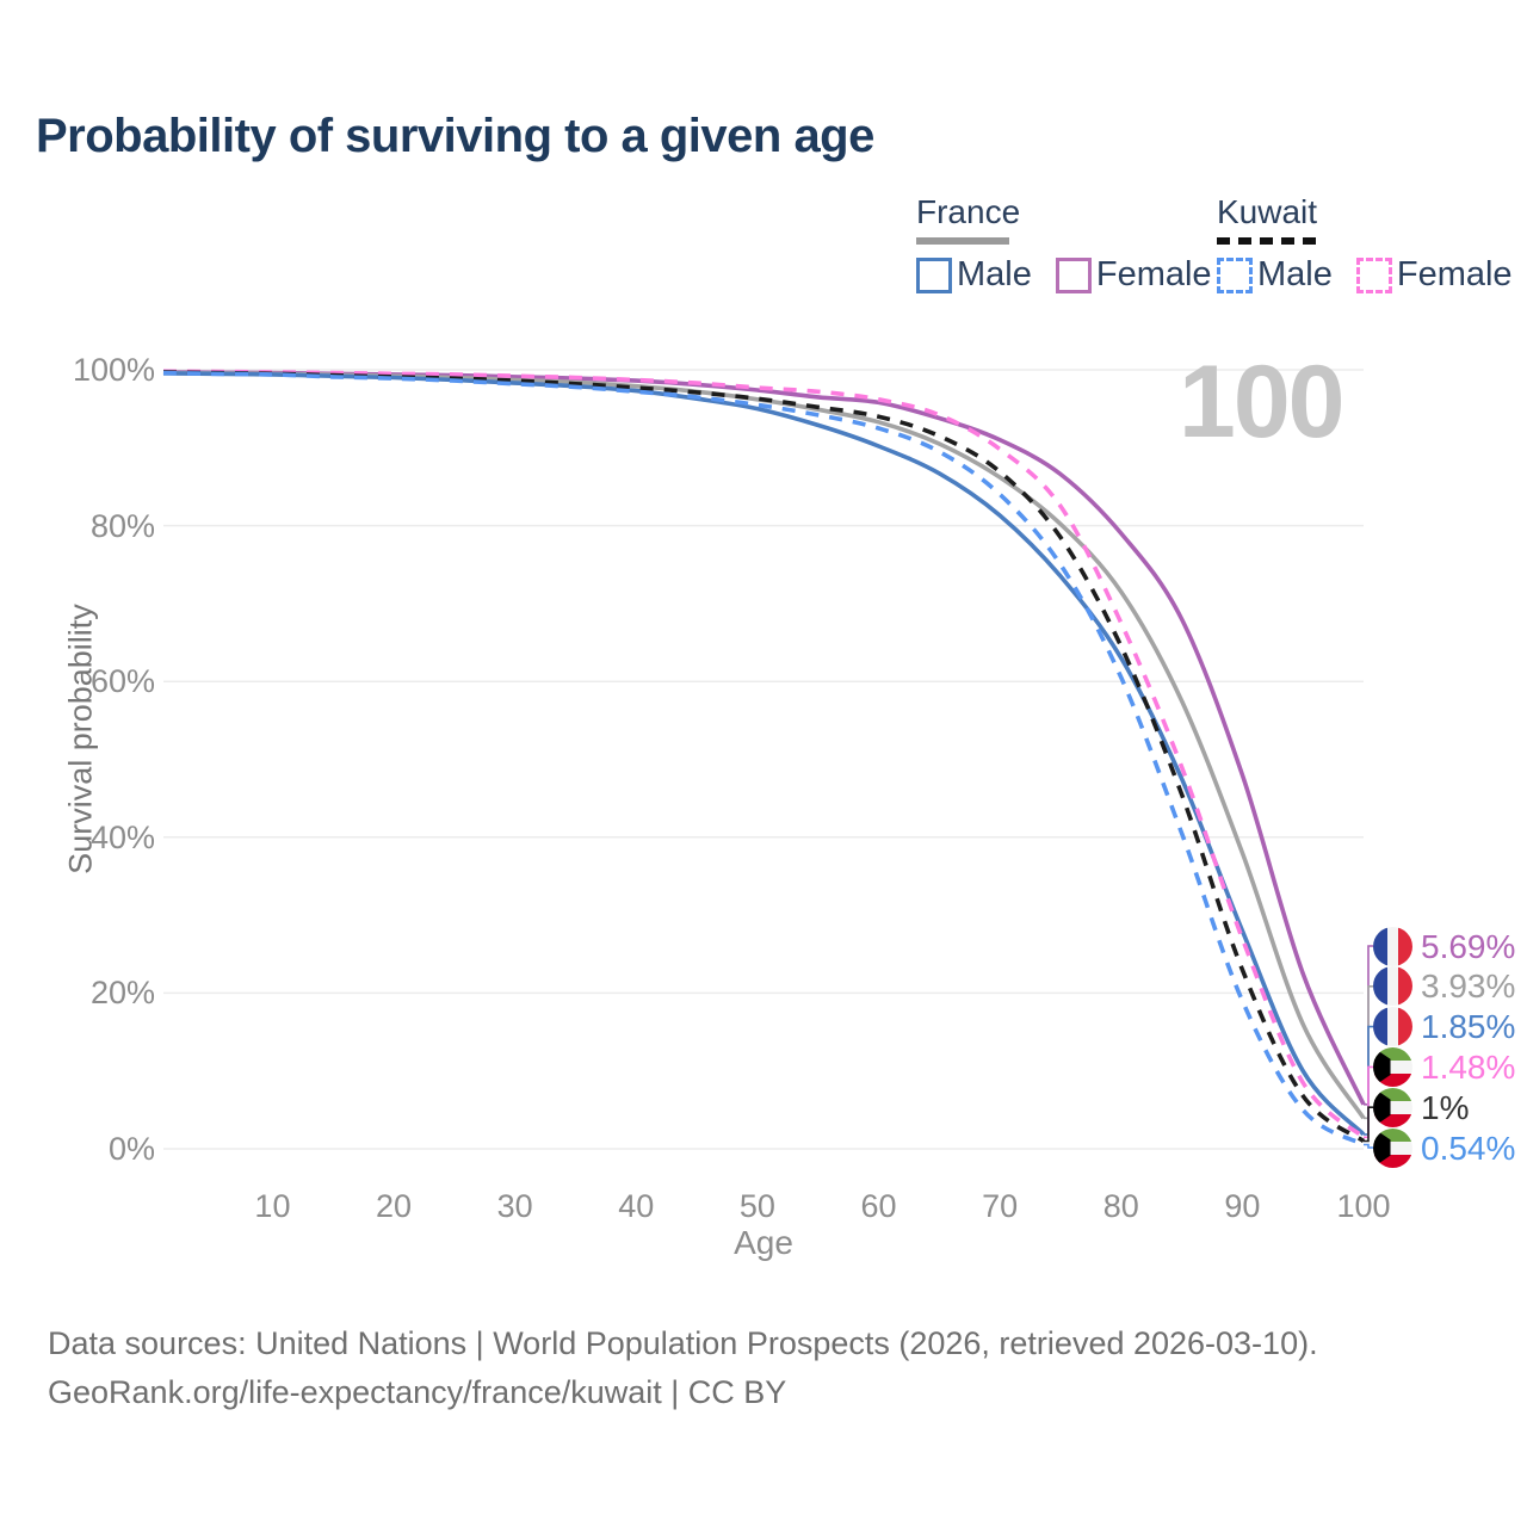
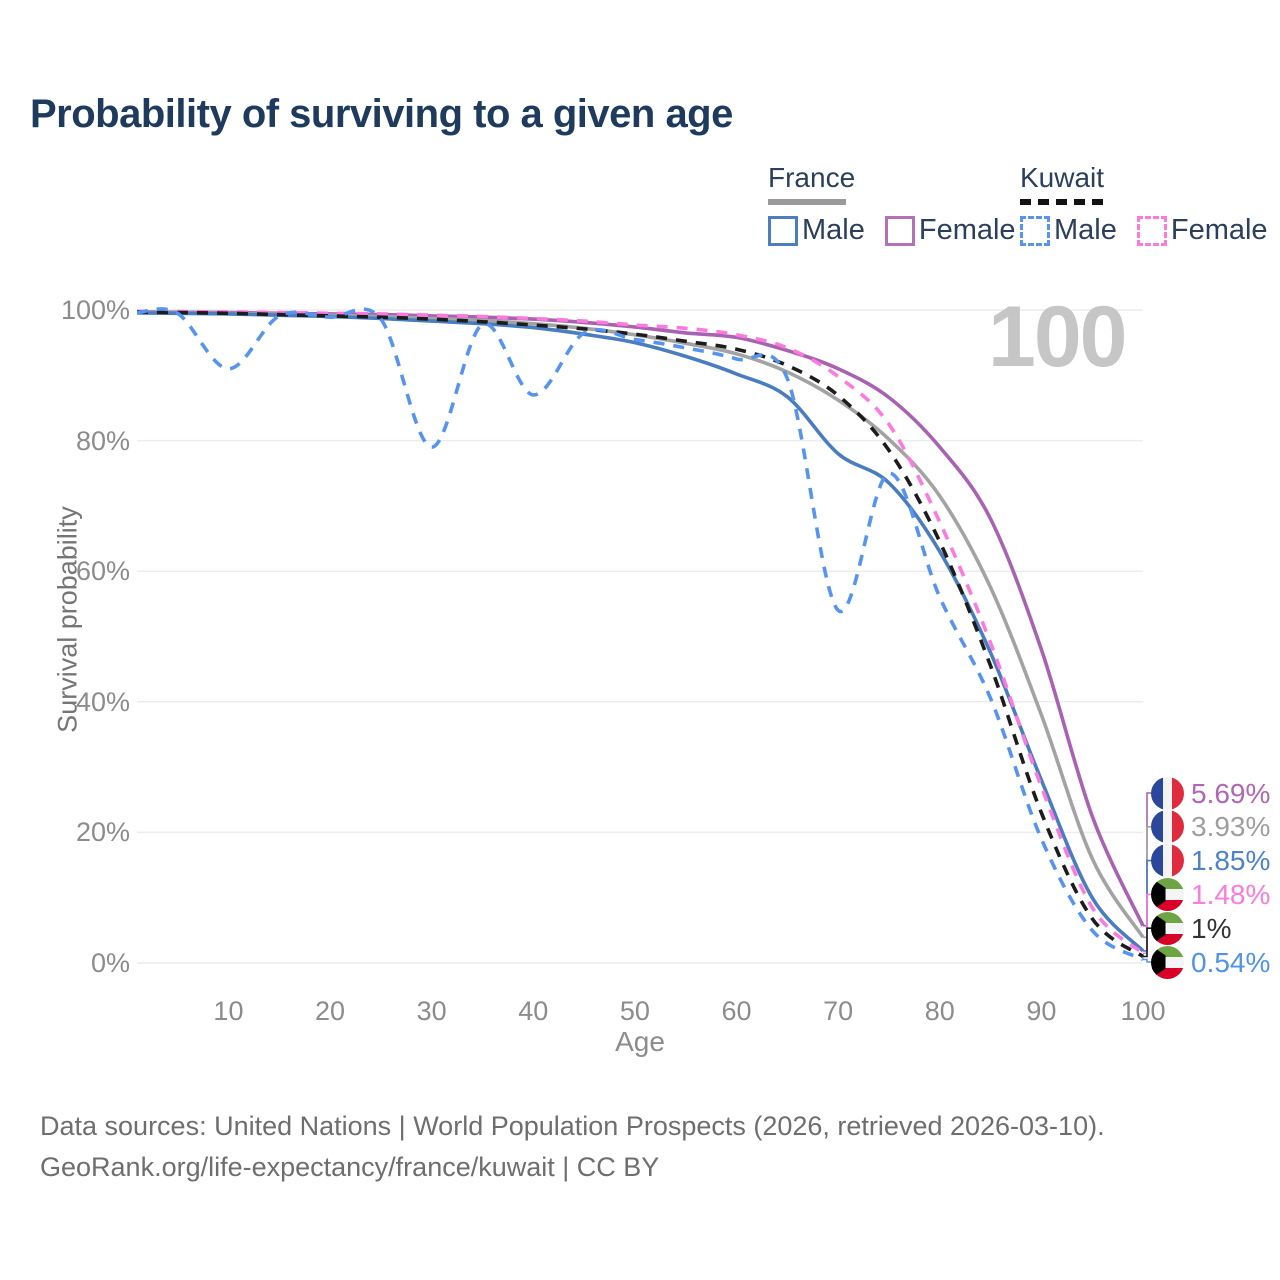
Kuwait Male/10: 99% -> 91%
Kuwait Male/30: 98% -> 79%
Kuwait Male/40: 97% -> 87%
France Male/70: 81% -> 78%
Kuwait Male/70: 84% -> 54%
Kuwait Male/80: 60% -> 56%
